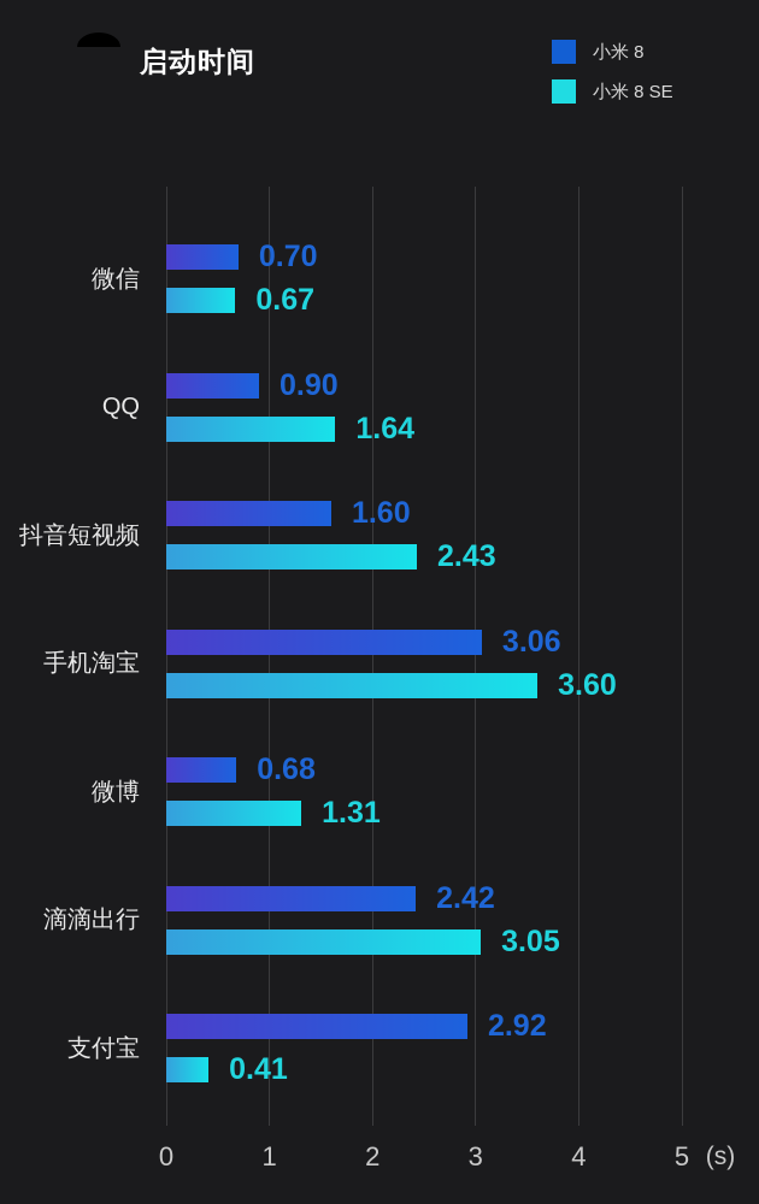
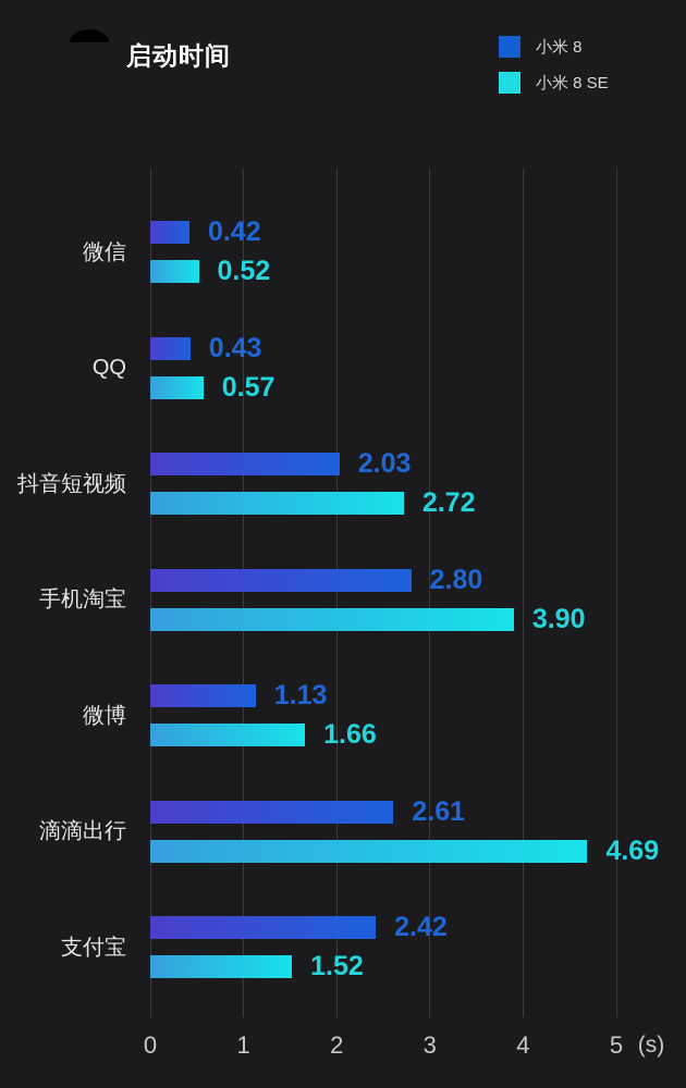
小米 8/微信: 0.70 -> 0.42
小米 8 SE/微信: 0.67 -> 0.52
小米 8/QQ: 0.90 -> 0.43
小米 8 SE/QQ: 1.64 -> 0.57
小米 8/抖音短视频: 1.60 -> 2.03
小米 8 SE/抖音短视频: 2.43 -> 2.72
小米 8/手机淘宝: 3.06 -> 2.80
小米 8 SE/手机淘宝: 3.60 -> 3.90
小米 8/微博: 0.68 -> 1.13
小米 8 SE/微博: 1.31 -> 1.66
小米 8/滴滴出行: 2.42 -> 2.61
小米 8 SE/滴滴出行: 3.05 -> 4.69
小米 8/支付宝: 2.92 -> 2.42
小米 8 SE/支付宝: 0.41 -> 1.52
